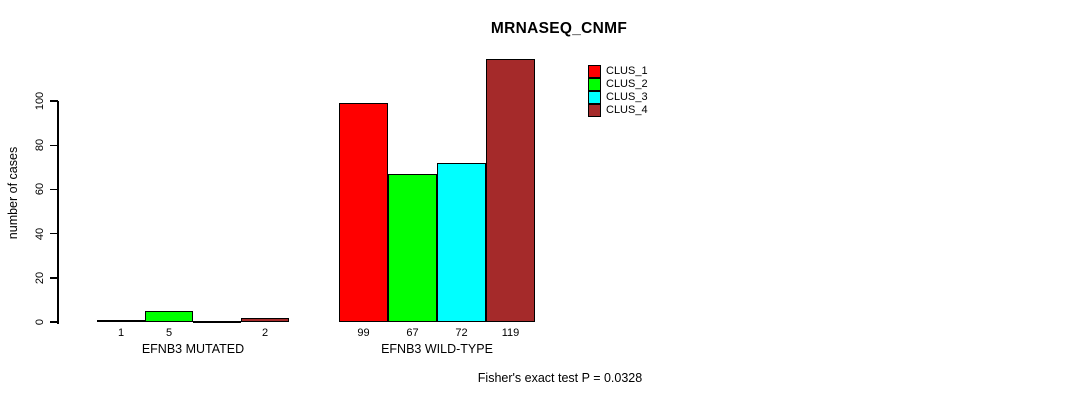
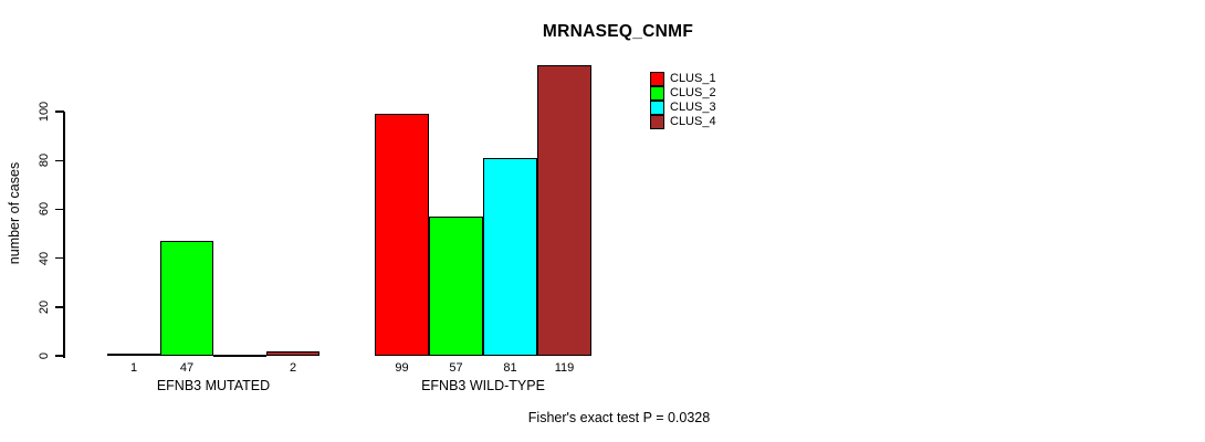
CLUS_2/EFNB3 MUTATED: 5 -> 47
CLUS_2/EFNB3 WILD-TYPE: 67 -> 57
CLUS_3/EFNB3 WILD-TYPE: 72 -> 81
